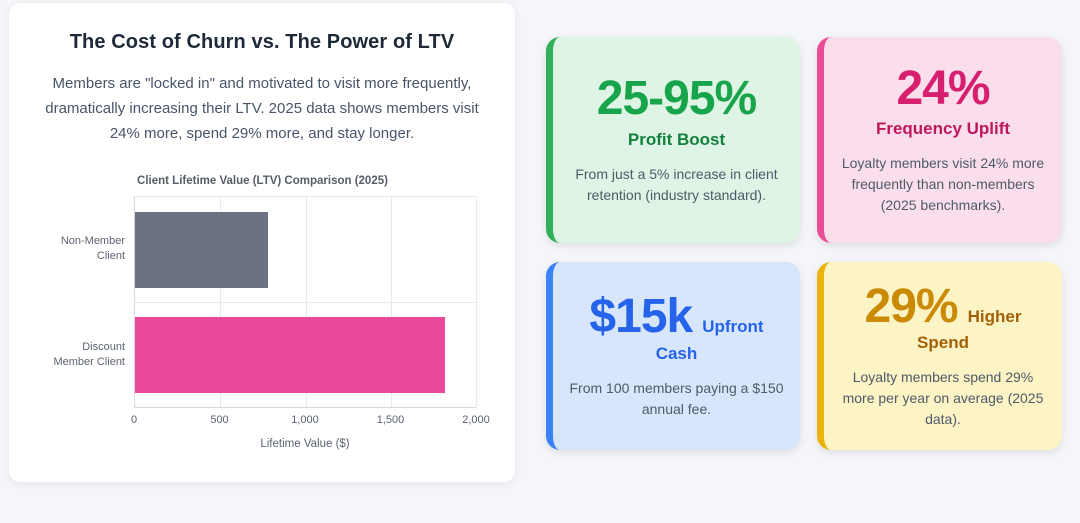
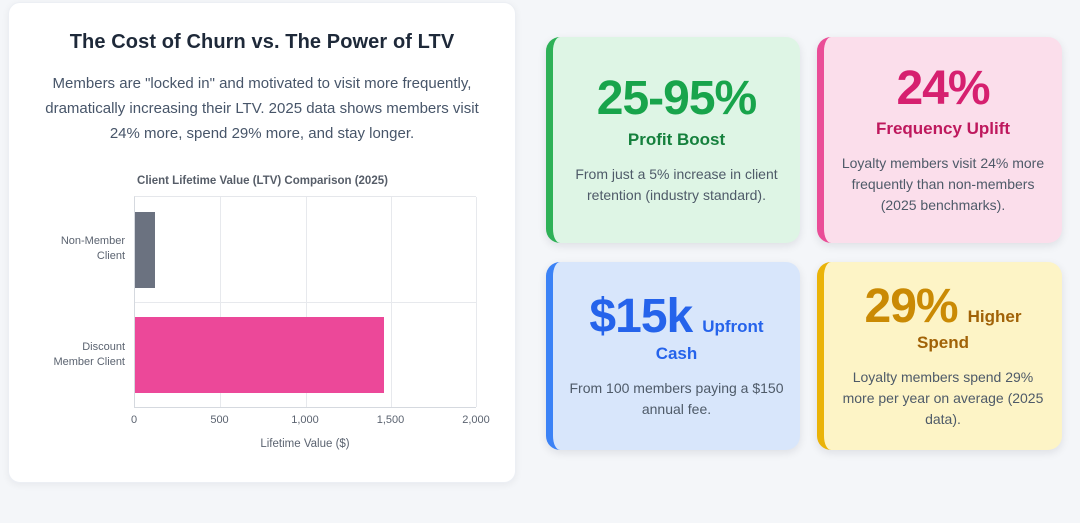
Non-Member Client: 780 -> 120
Discount Member Client: 1820 -> 1460
